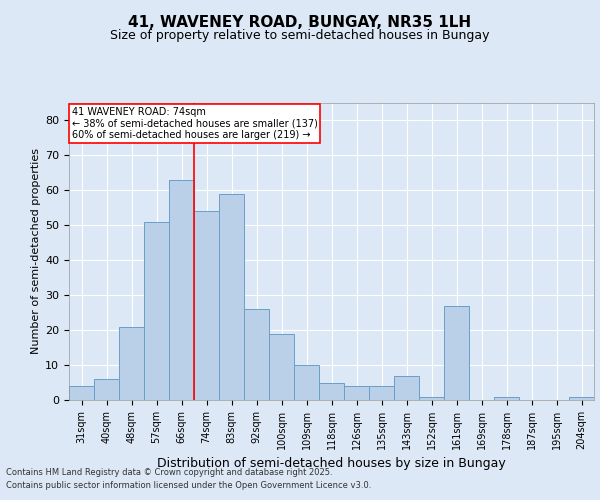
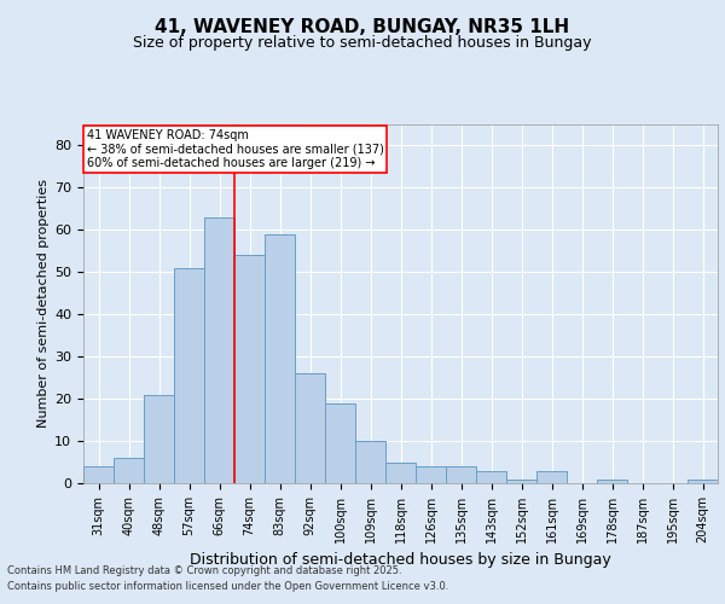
143sqm: 7 -> 3
161sqm: 27 -> 3
